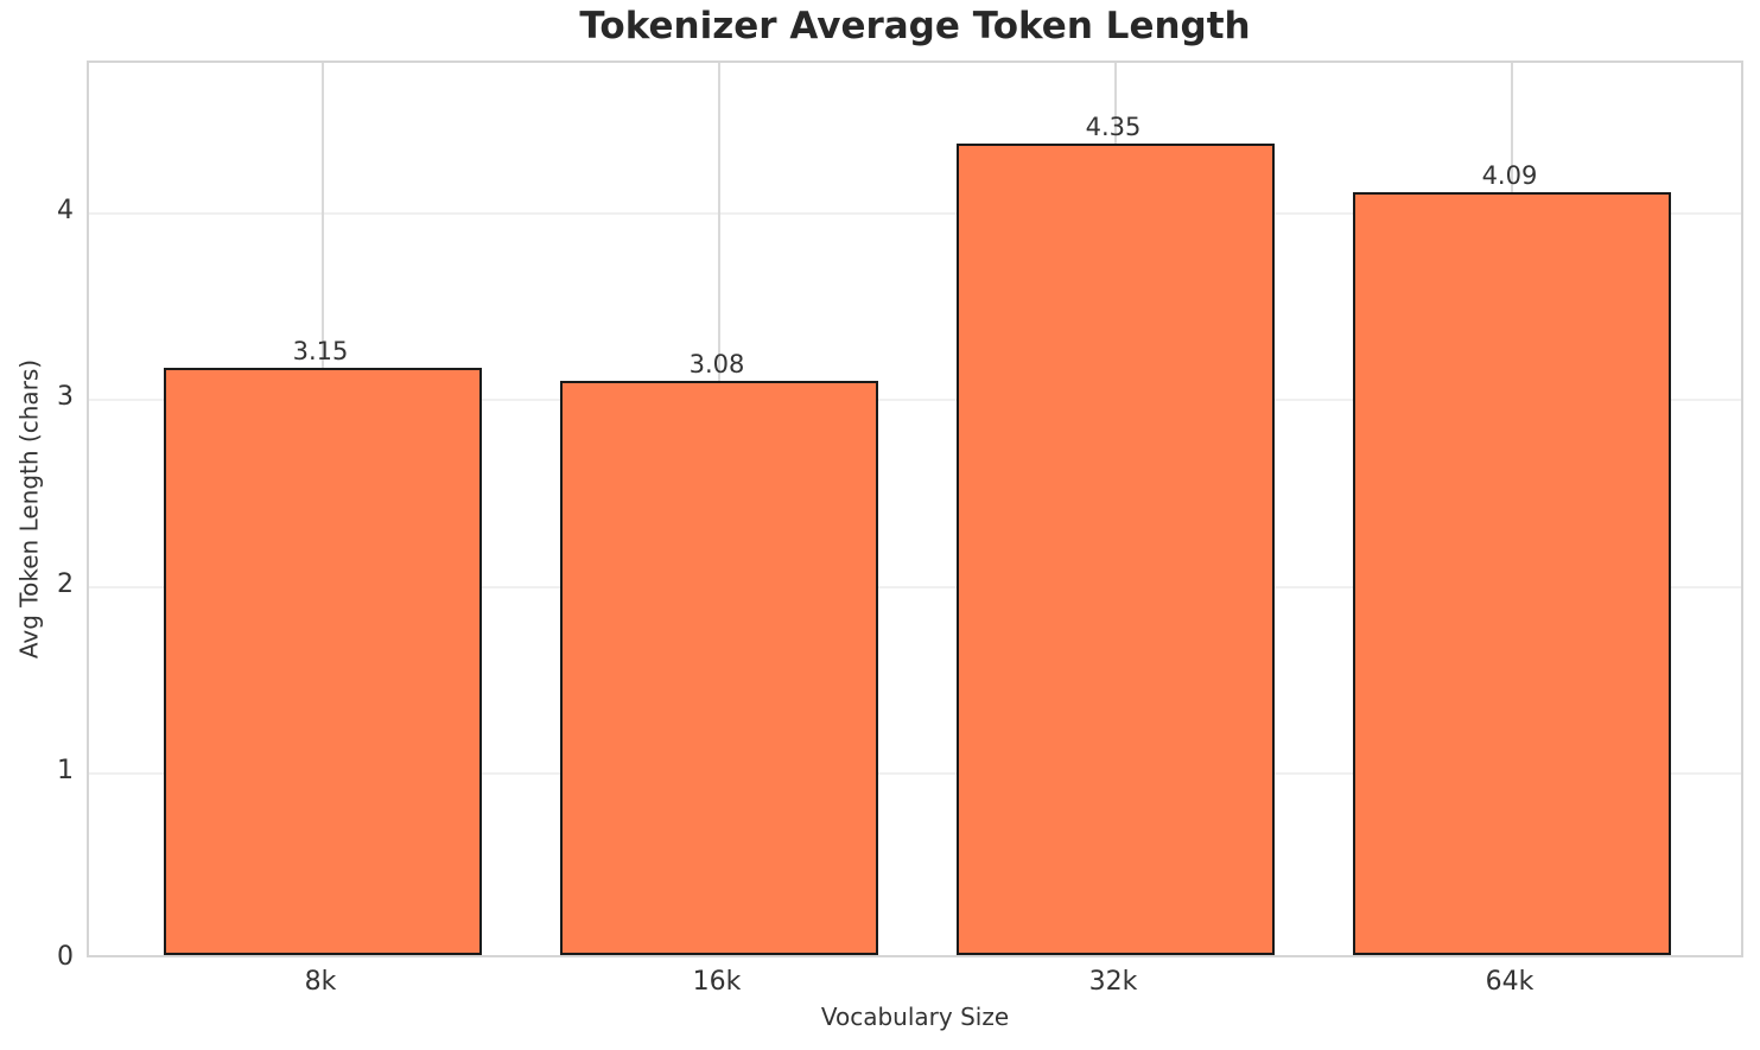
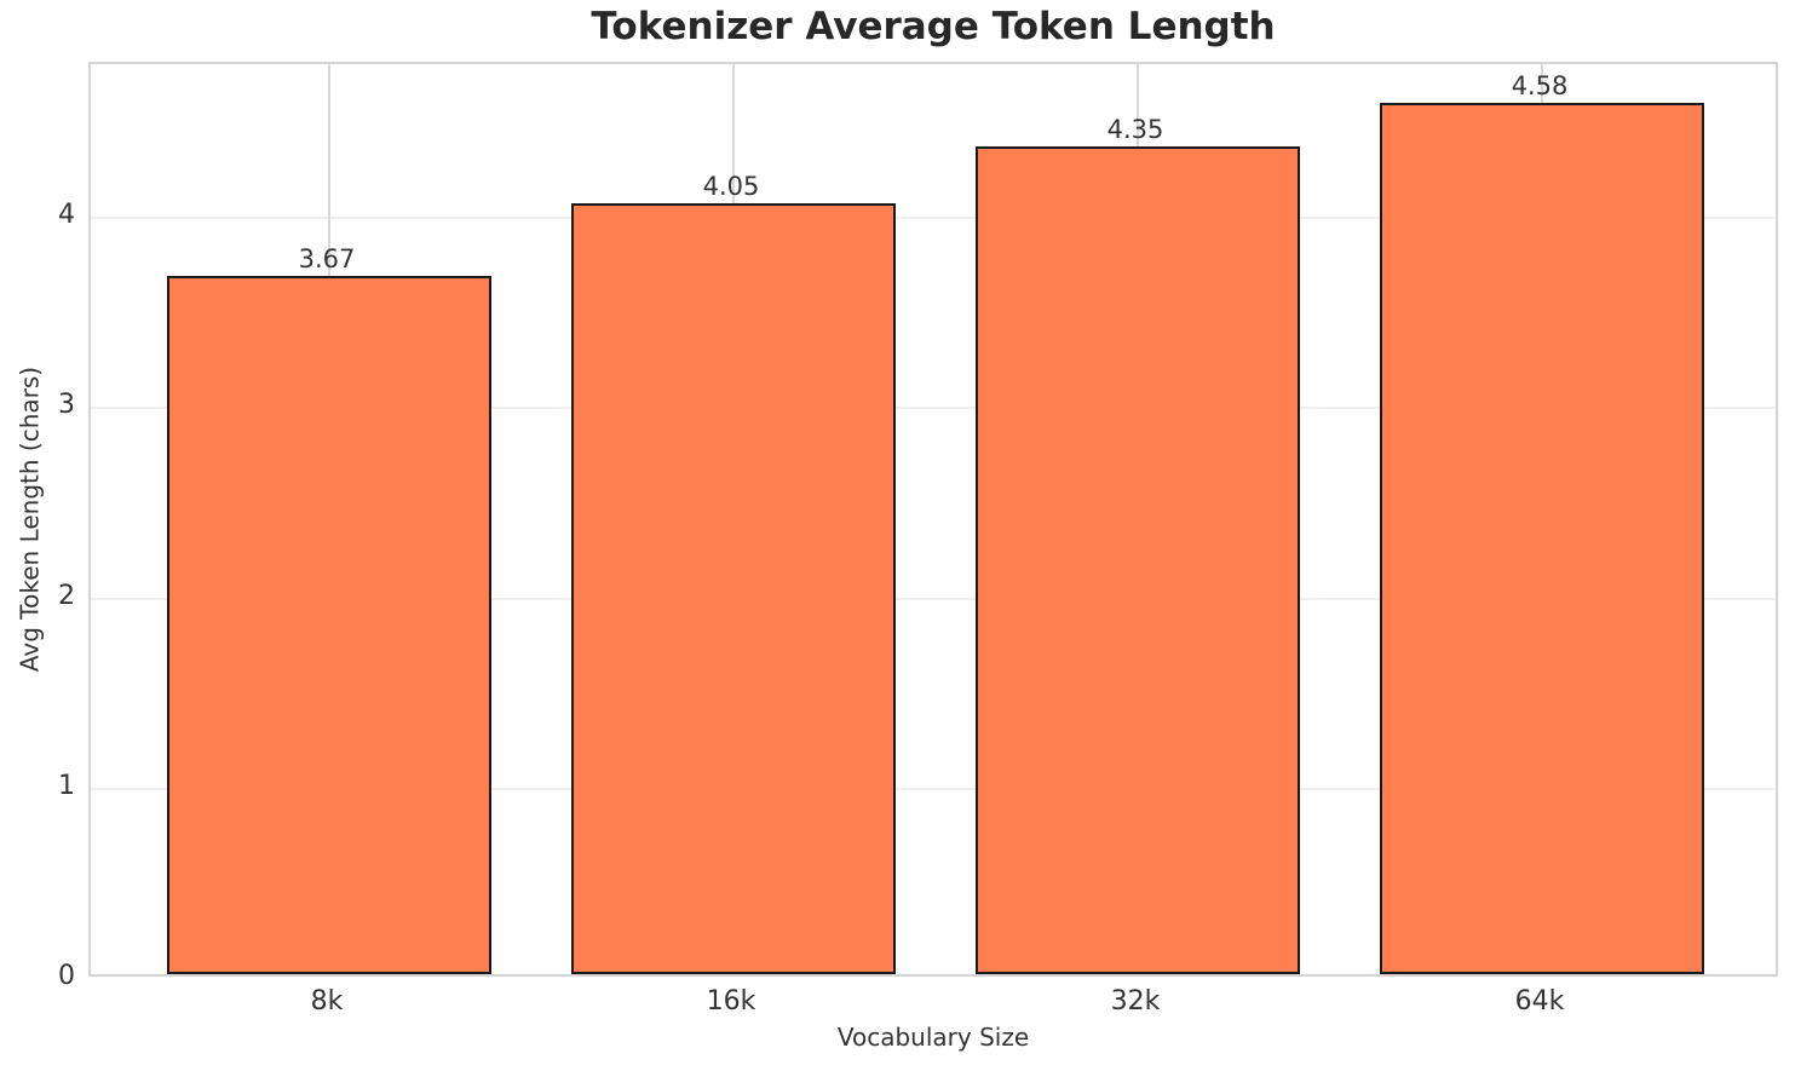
8k: 3.15 -> 3.67
16k: 3.08 -> 4.05
64k: 4.09 -> 4.58
